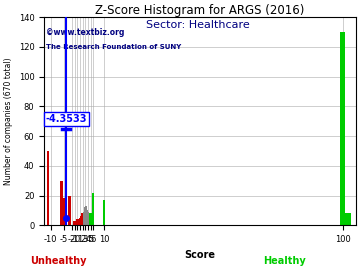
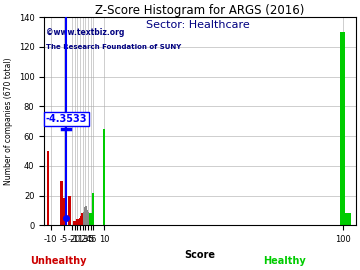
10: 17 -> 65
